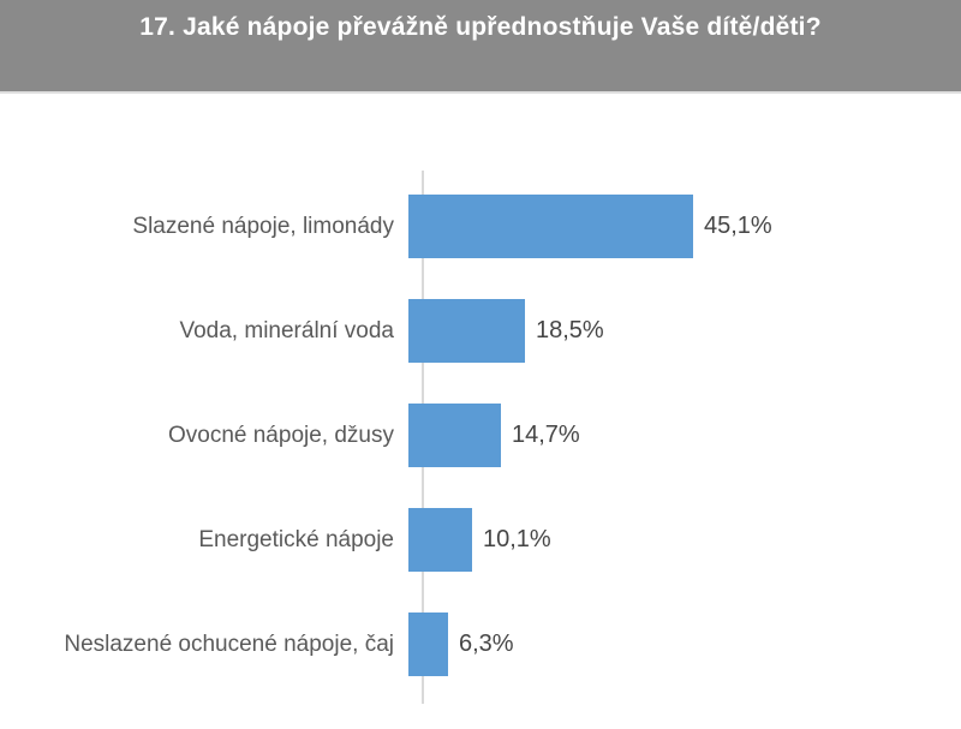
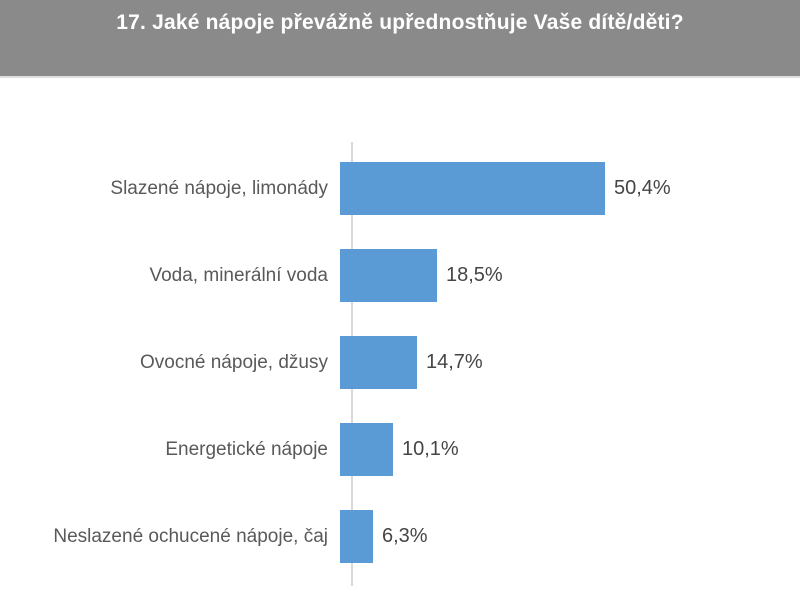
Slazené nápoje, limonády: 45,1% -> 50,4%
